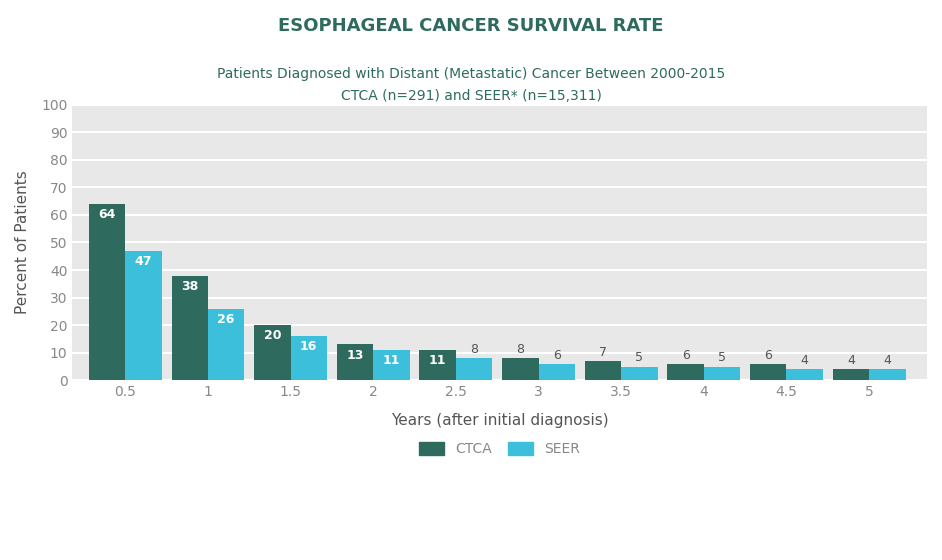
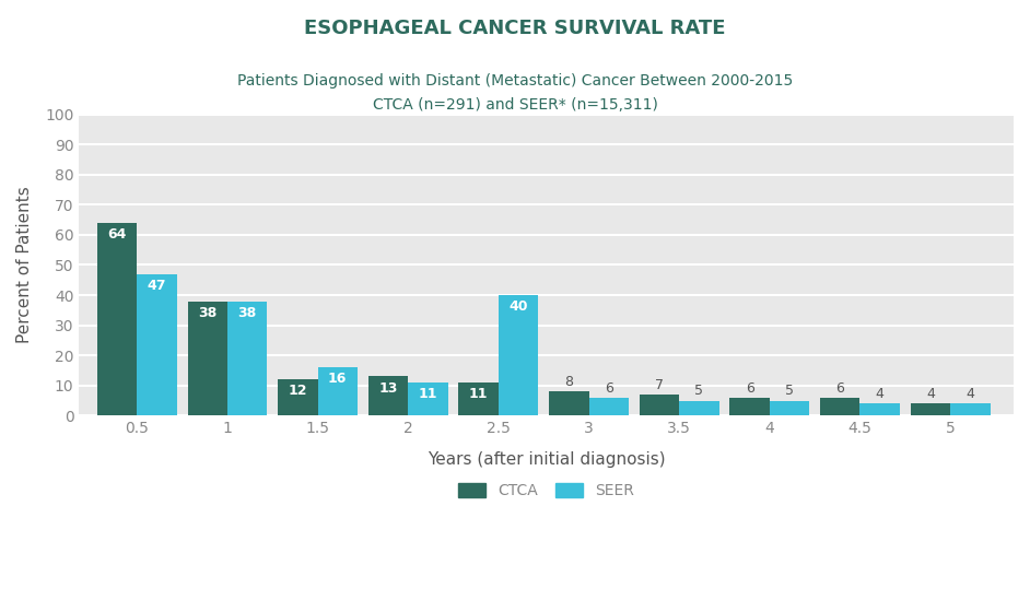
SEER/1: 26 -> 38
CTCA/1.5: 20 -> 12
SEER/2.5: 8 -> 40
